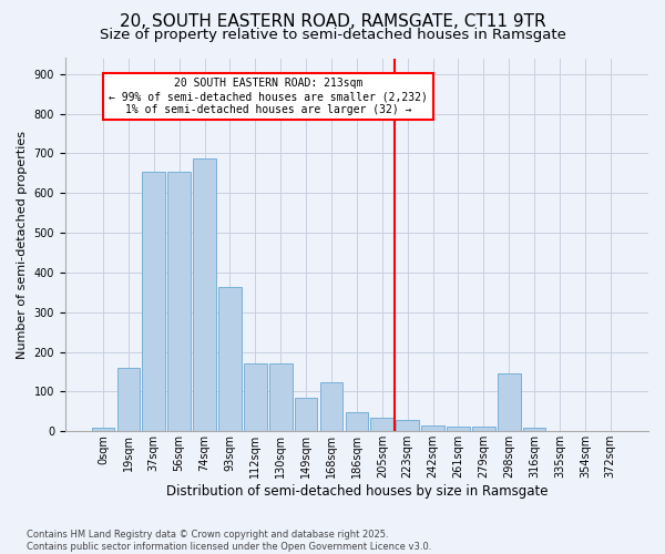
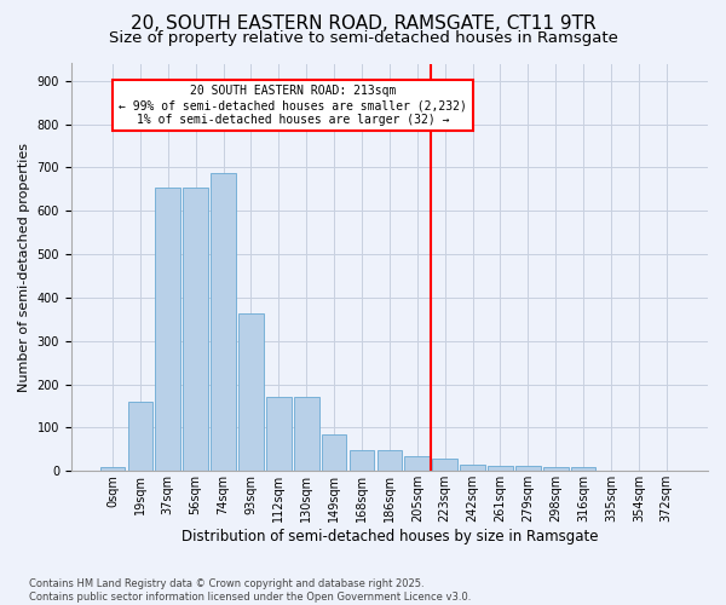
168sqm: 125 -> 47
298sqm: 145 -> 10
